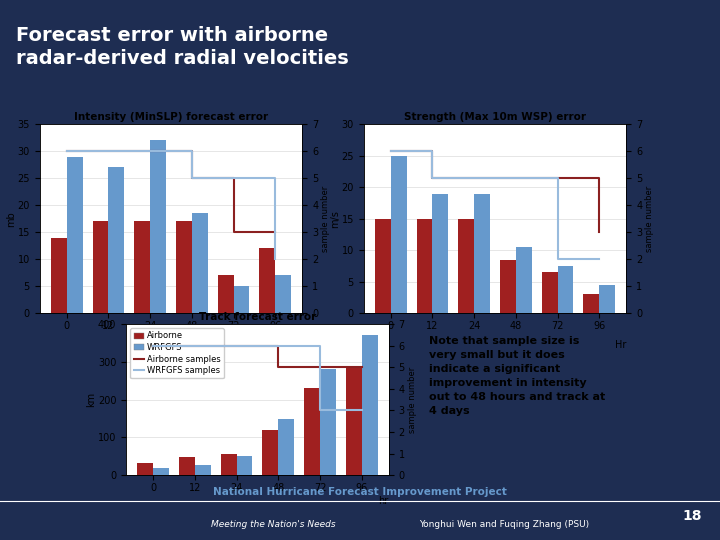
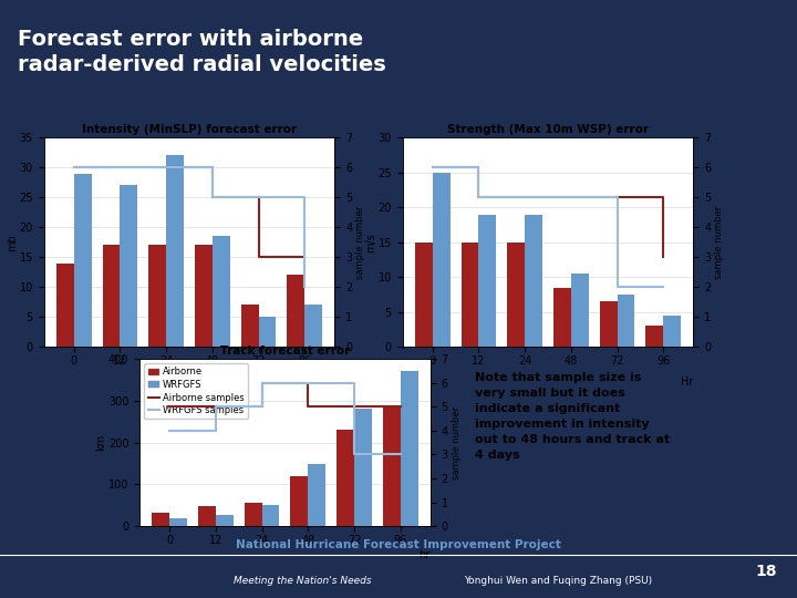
Track forecast error/Airborne samples/0: 6 -> 5
Track forecast error/WRFGFS samples/0: 6 -> 4
Track forecast error/Airborne samples/12: 6 -> 5
Track forecast error/WRFGFS samples/12: 6 -> 5
